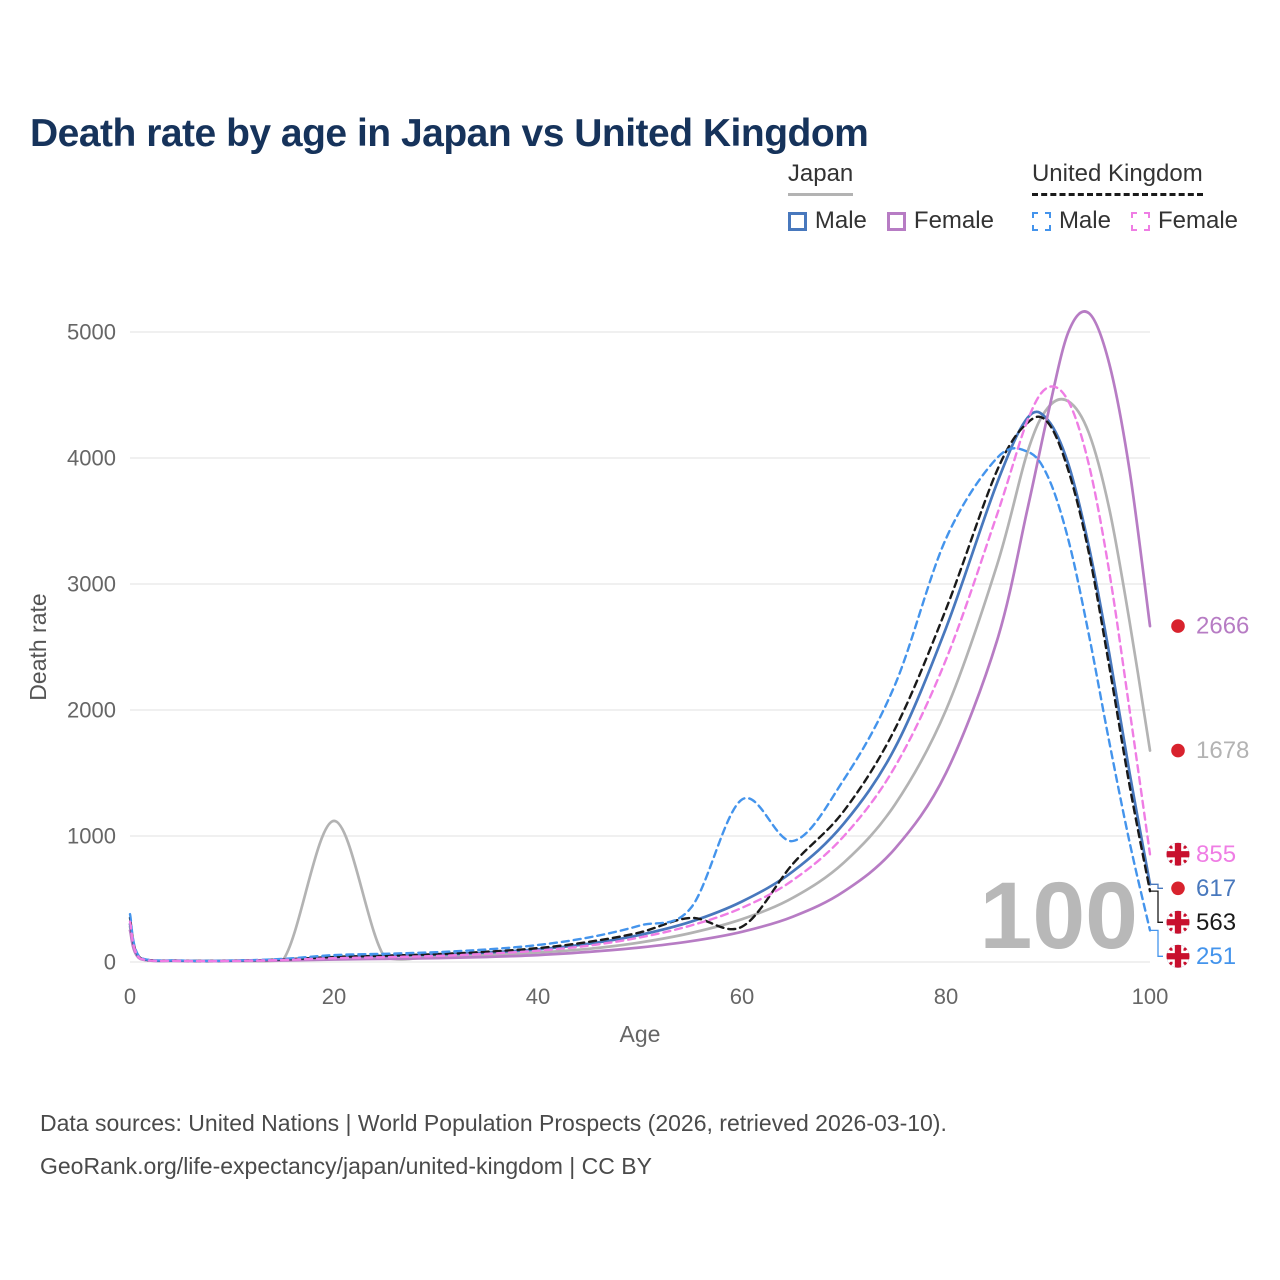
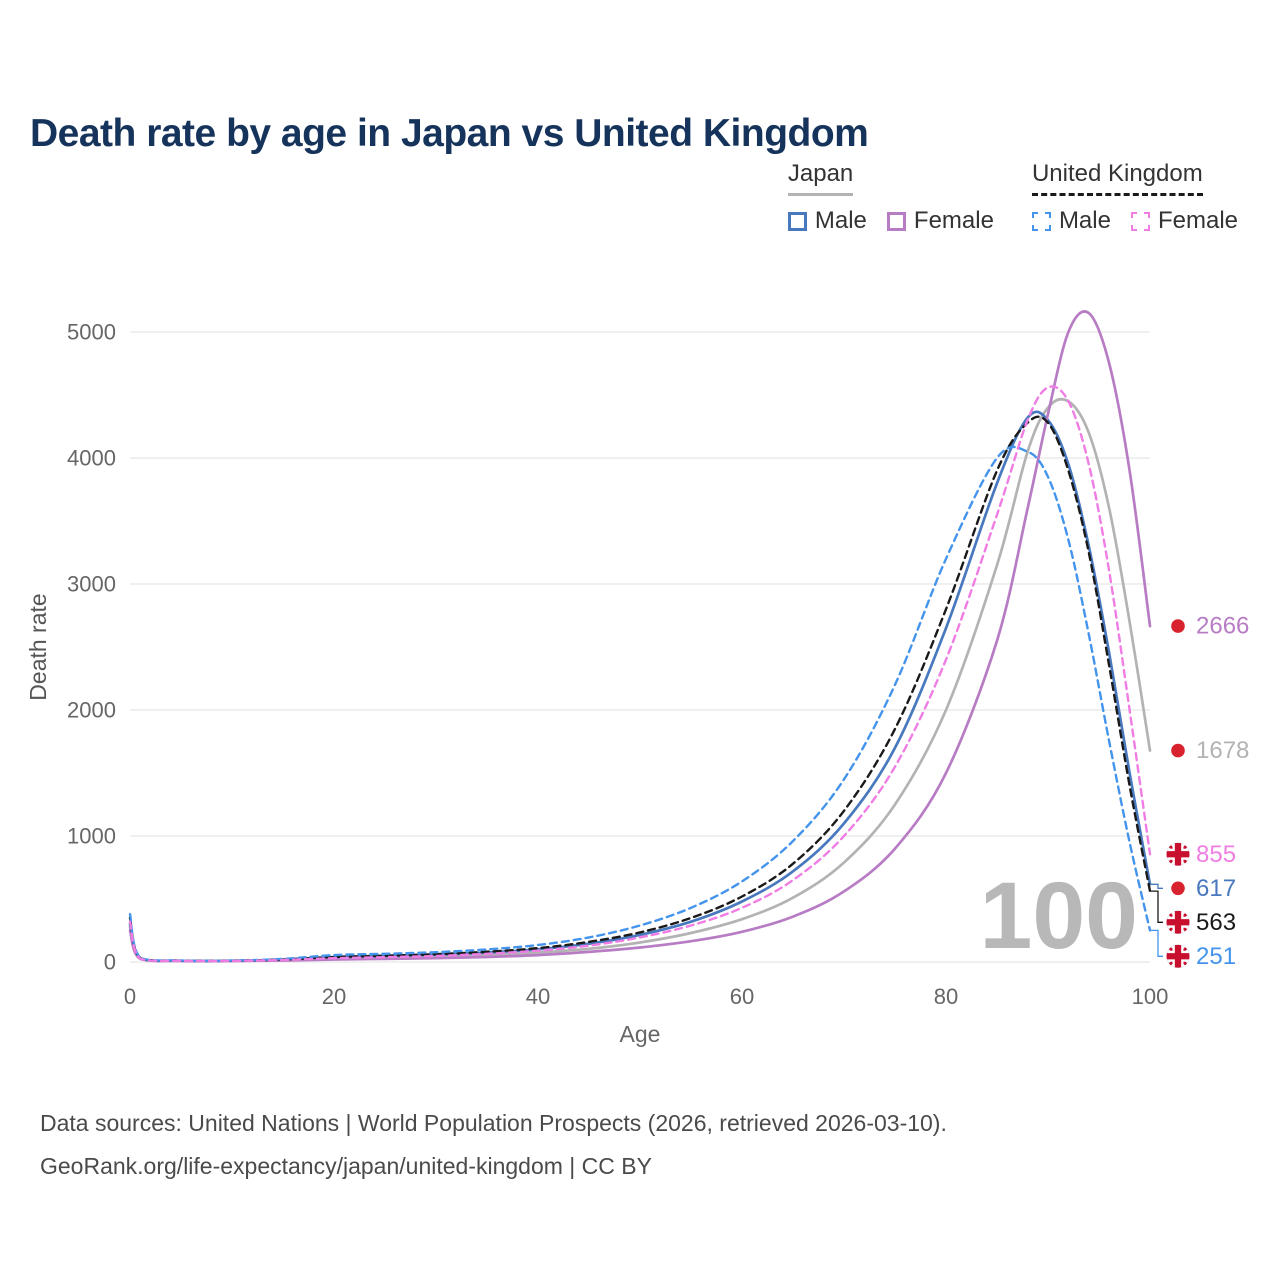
Japan/20: 1120 -> 30
United Kingdom/60: 280 -> 520
United Kingdom Male/60: 1290 -> 640
United Kingdom Male/80: 3360 -> 3200
